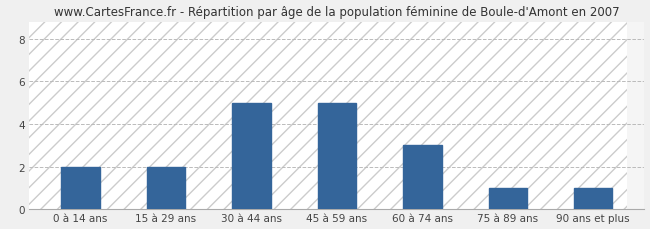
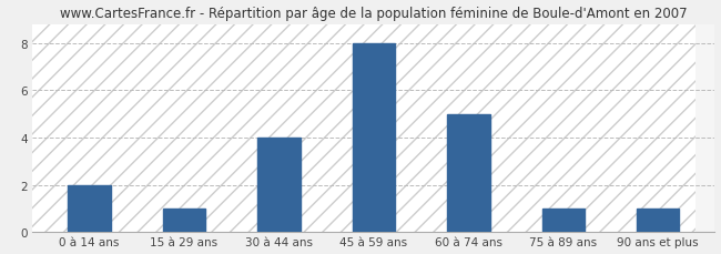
15 à 29 ans: 2 -> 1
30 à 44 ans: 5 -> 4
45 à 59 ans: 5 -> 8
60 à 74 ans: 3 -> 5
